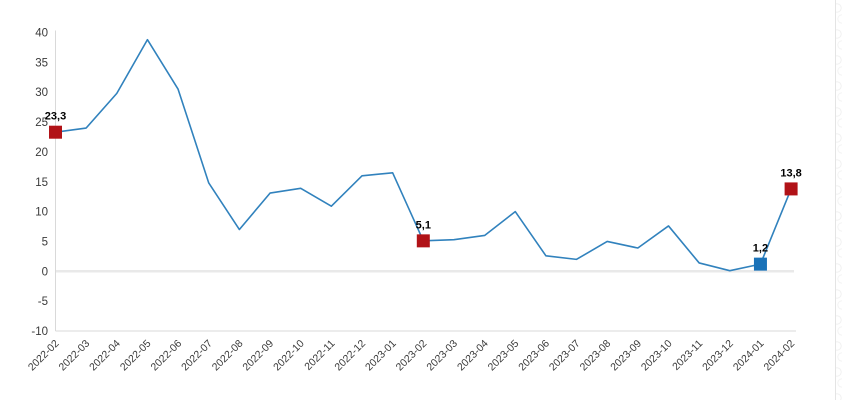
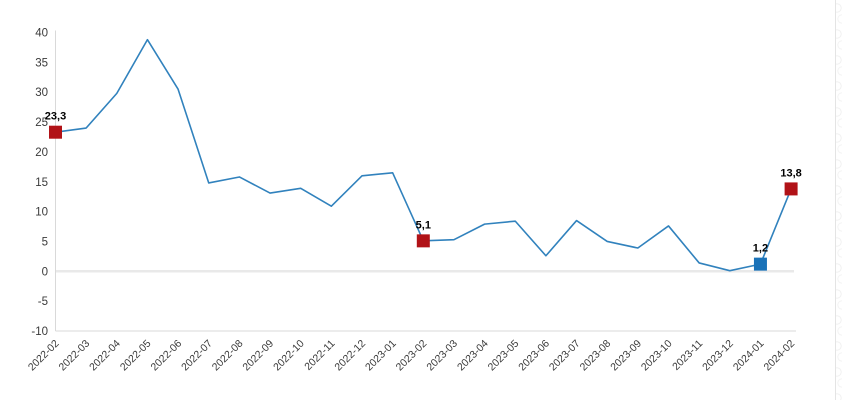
2022-08: 7 -> 16
2023-04: 6 -> 8
2023-05: 10 -> 8
2023-07: 2 -> 8
